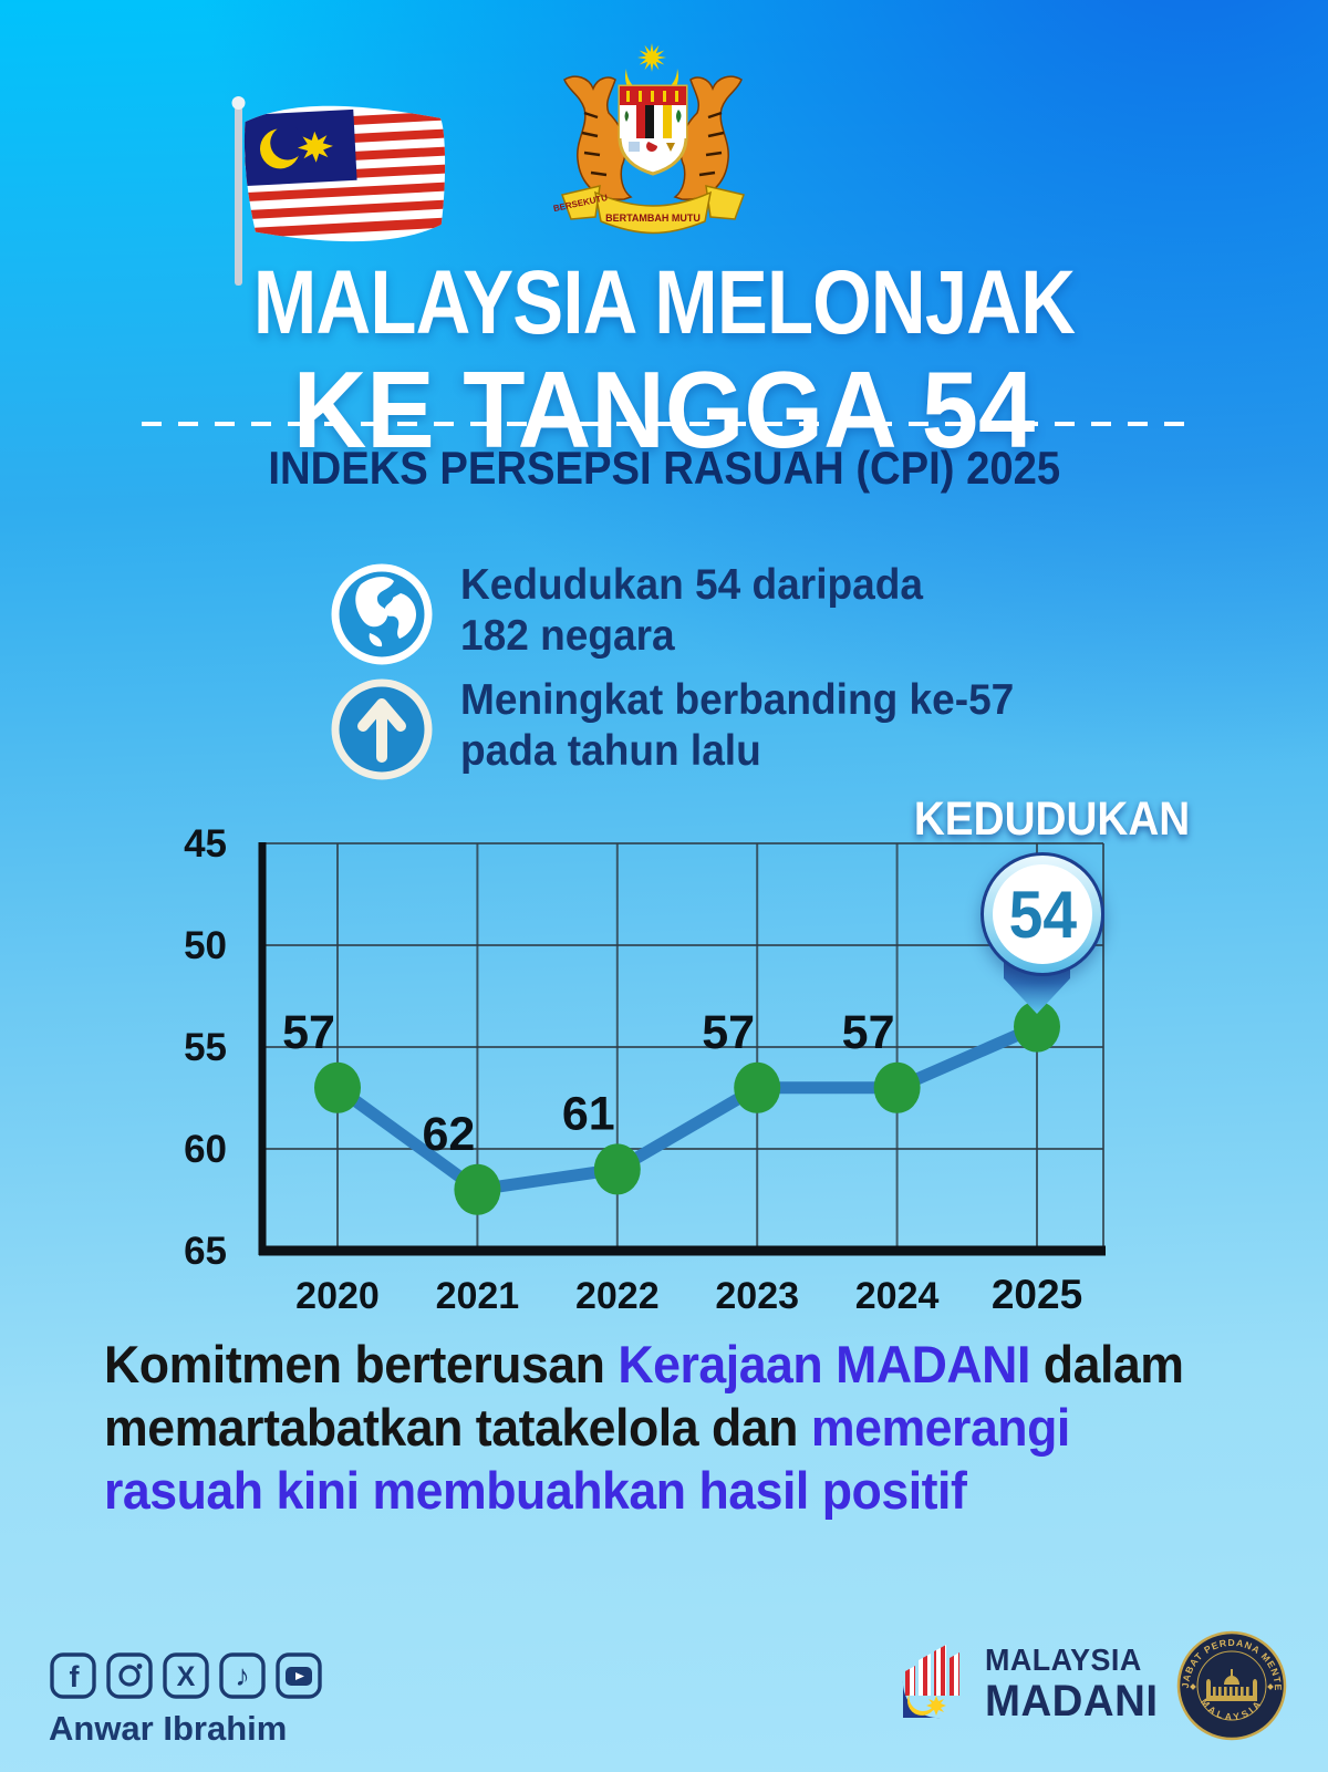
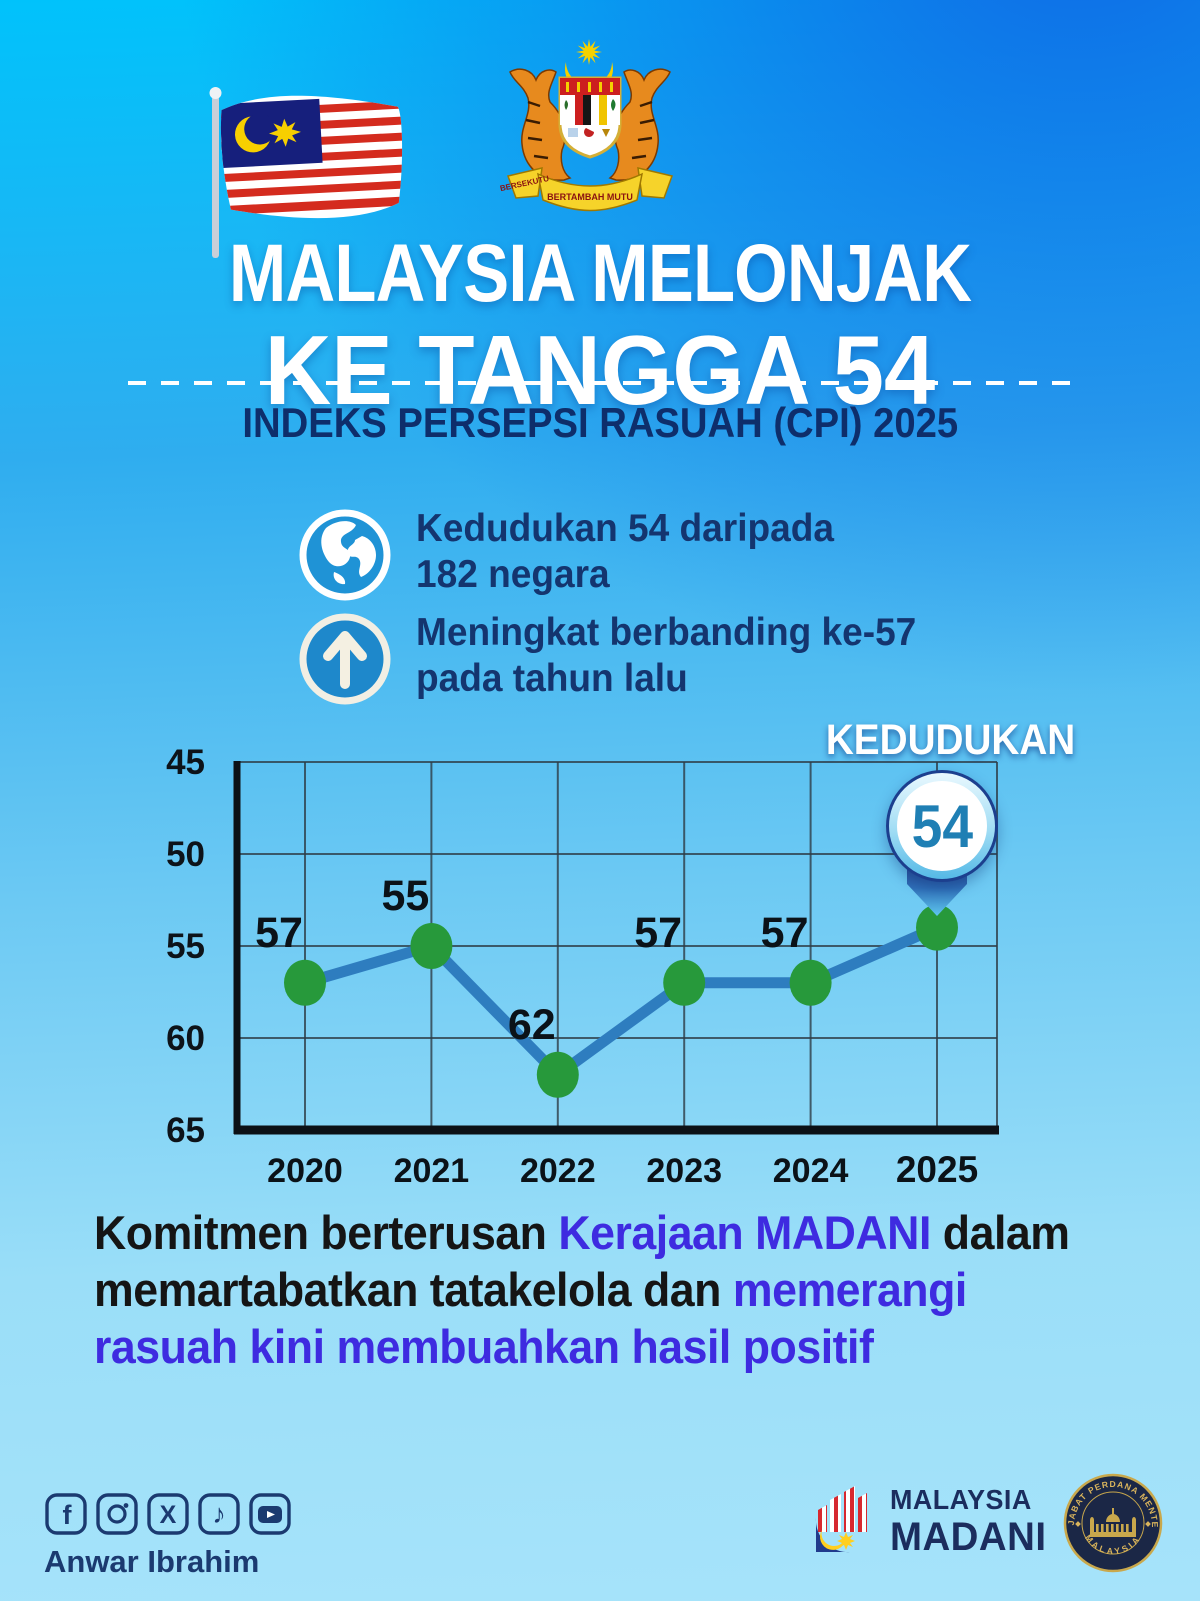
2021: 62 -> 55
2022: 61 -> 62
